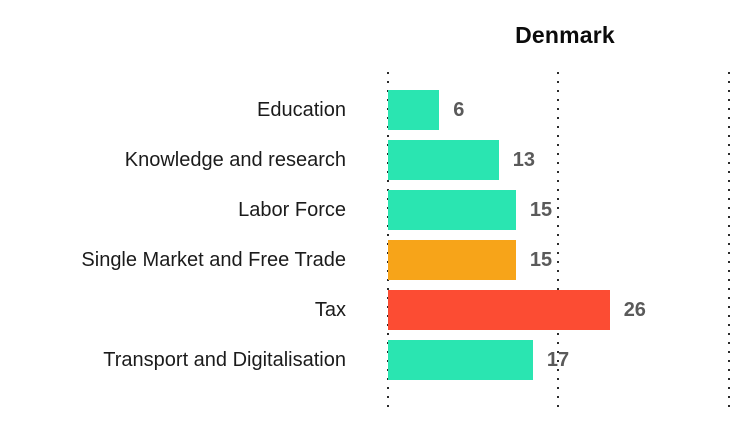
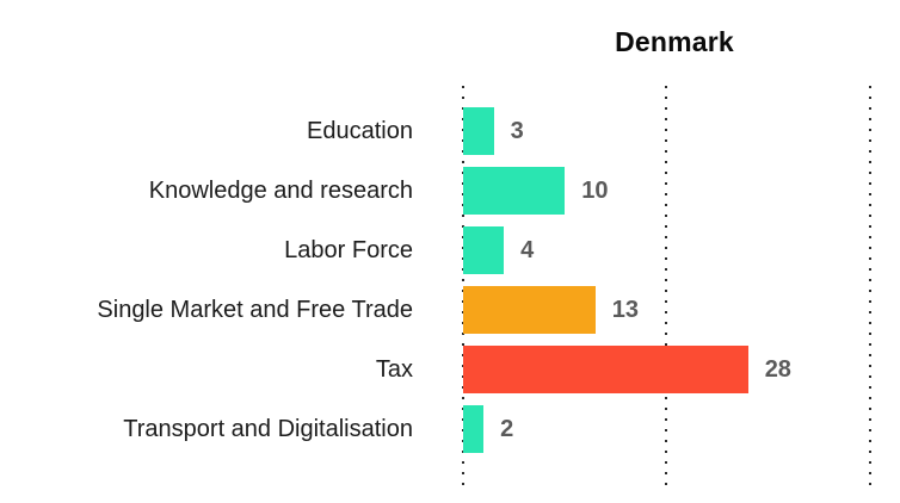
Education: 6 -> 3
Knowledge and research: 13 -> 10
Labor Force: 15 -> 4
Single Market and Free Trade: 15 -> 13
Tax: 26 -> 28
Transport and Digitalisation: 17 -> 2
